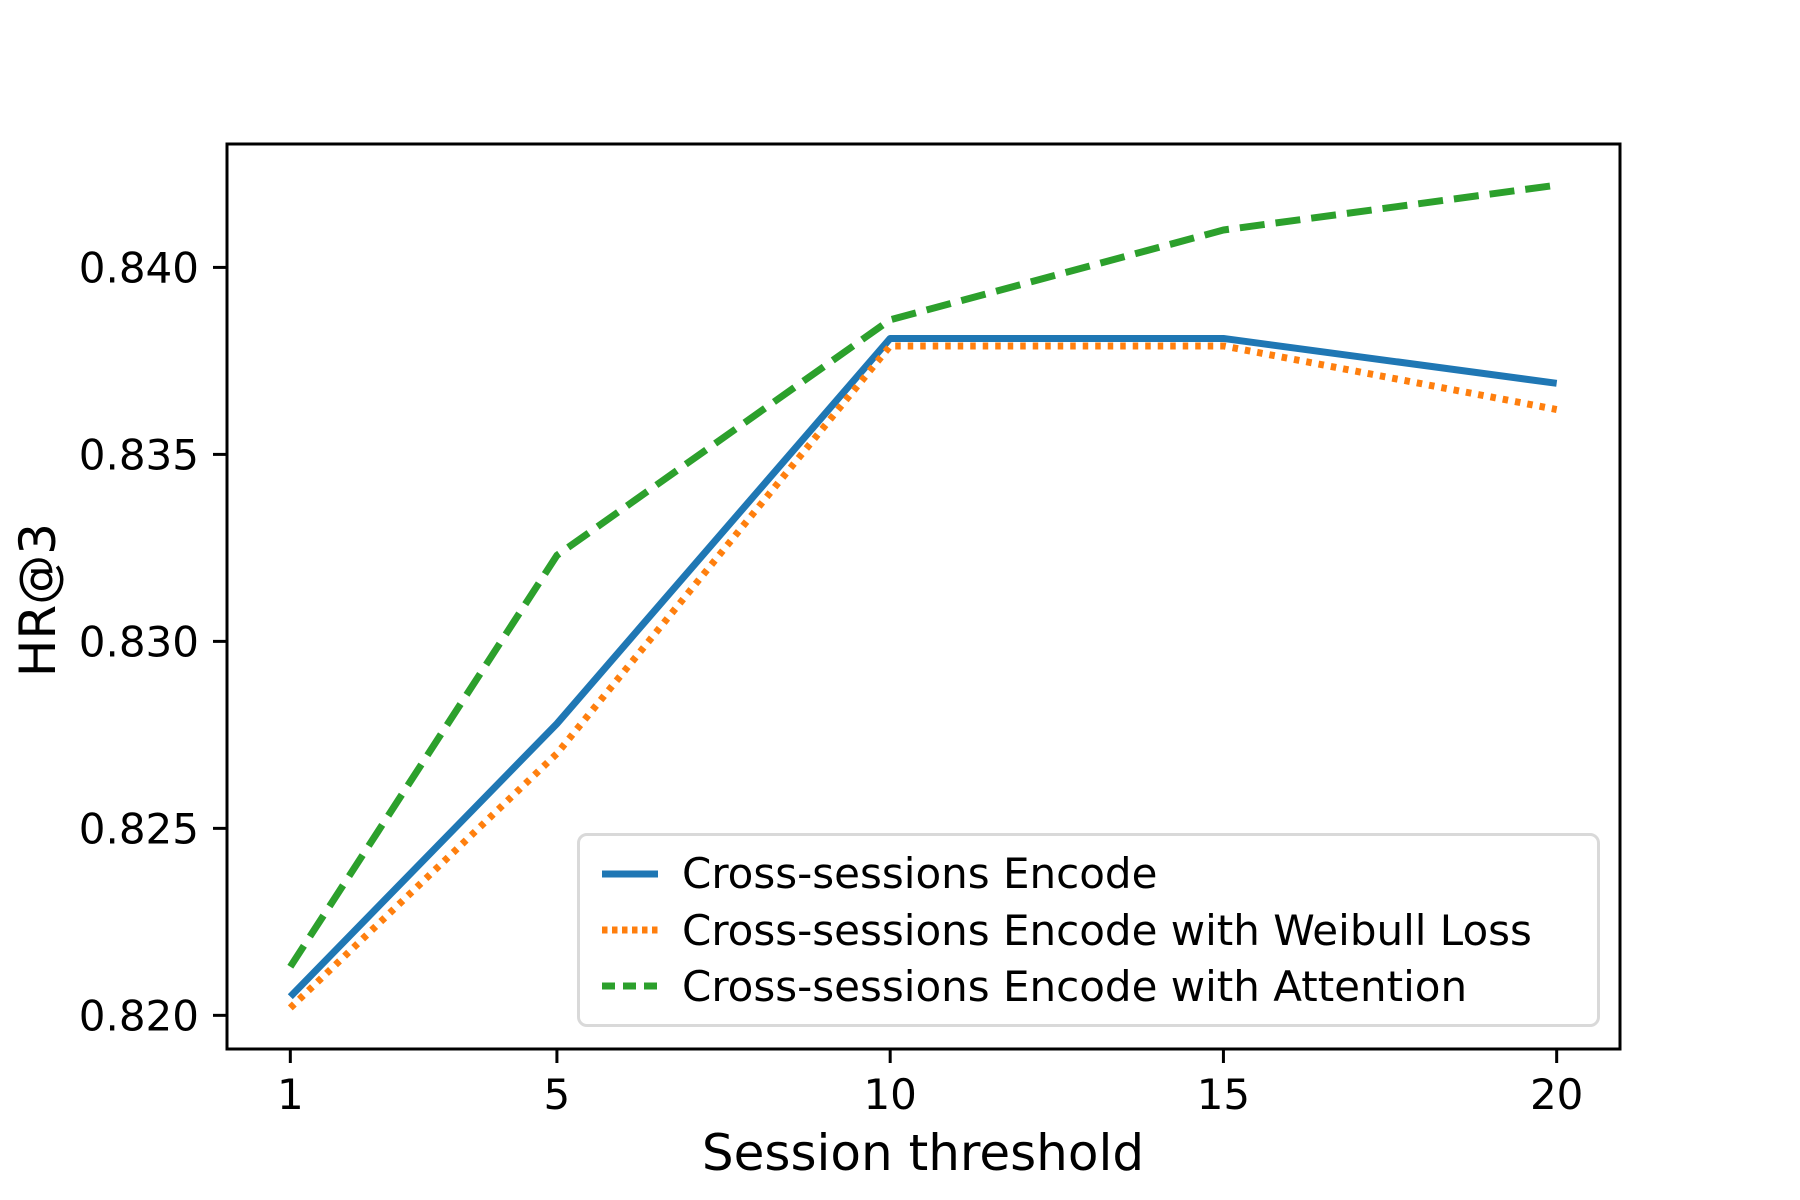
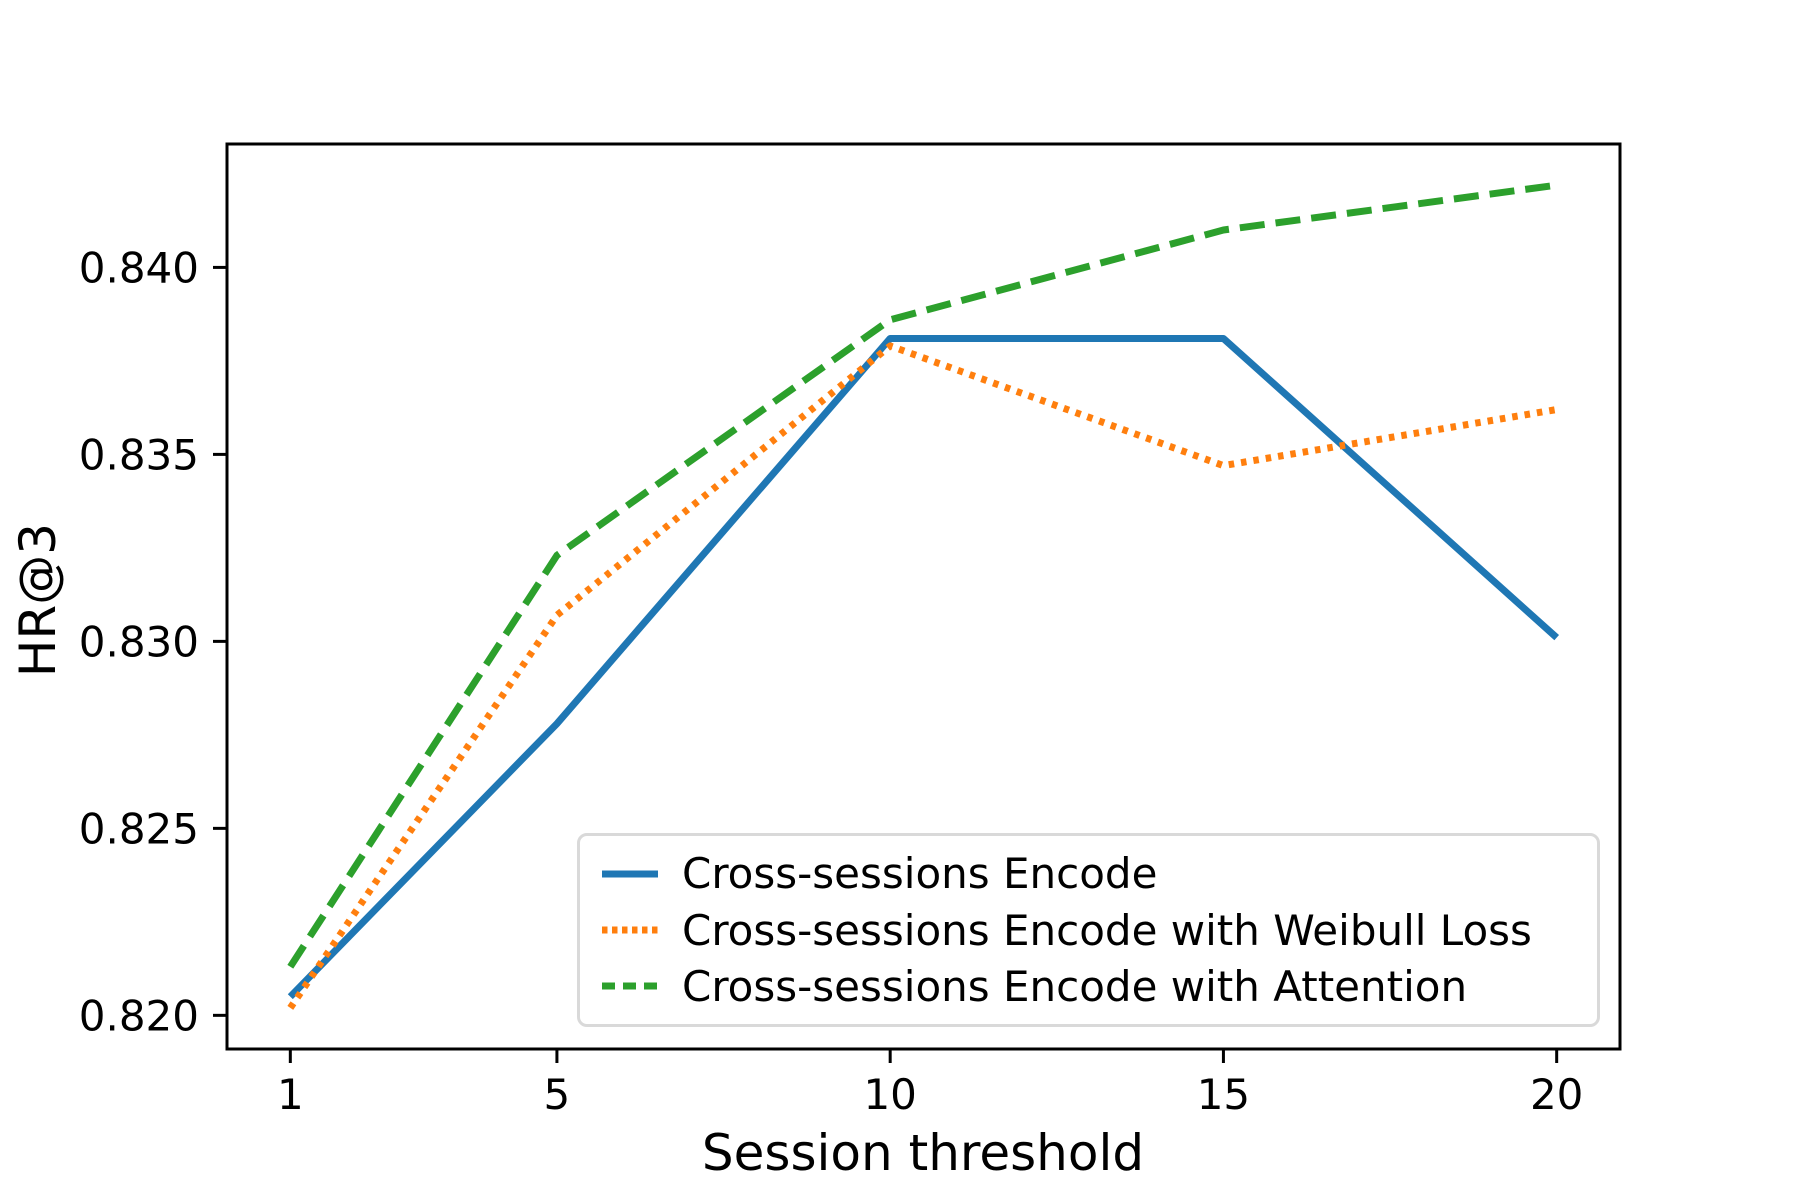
Cross-sessions Encode with Weibull Loss/5: 0.8270 -> 0.8307
Cross-sessions Encode with Weibull Loss/15: 0.8379 -> 0.8347
Cross-sessions Encode/20: 0.8369 -> 0.8301
